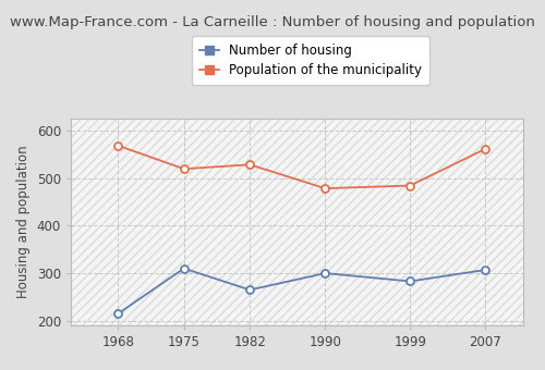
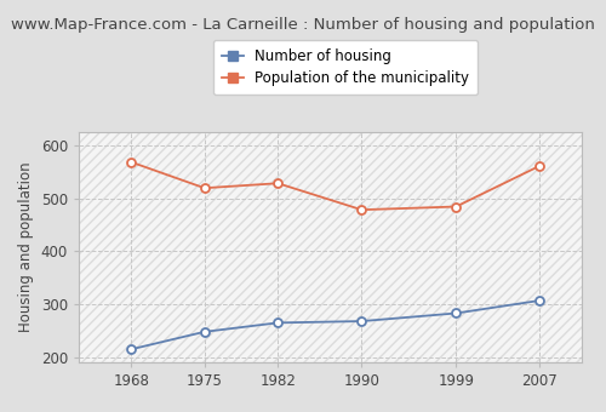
Number of housing/1975: 310 -> 248
Number of housing/1990: 300 -> 268
